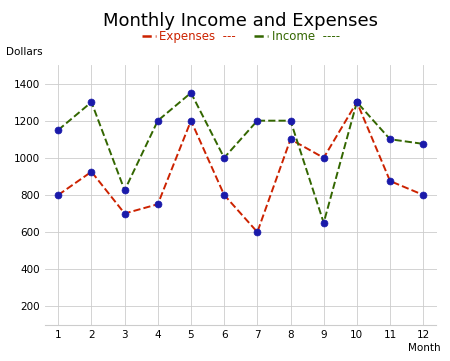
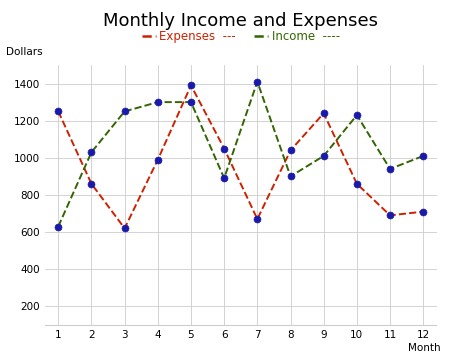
Expenses ---/1: 800 -> 1250
Income ----/1: 1150 -> 630
Expenses ---/2: 920 -> 860
Income ----/2: 1300 -> 1030
Expenses ---/3: 700 -> 620
Income ----/3: 820 -> 1250
Expenses ---/4: 750 -> 990
Income ----/4: 1200 -> 1300
Expenses ---/5: 1200 -> 1390
Income ----/5: 1350 -> 1300
Expenses ---/6: 800 -> 1050
Income ----/6: 1000 -> 890
Expenses ---/7: 600 -> 670
Income ----/7: 1200 -> 1410
Expenses ---/8: 1100 -> 1040
Income ----/8: 1200 -> 900
Expenses ---/9: 1000 -> 1240
Income ----/9: 650 -> 1010
Expenses ---/10: 1300 -> 860
Income ----/10: 1300 -> 1230
Expenses ---/11: 880 -> 690
Income ----/11: 1100 -> 940
Expenses ---/12: 800 -> 710
Income ----/12: 1080 -> 1010
